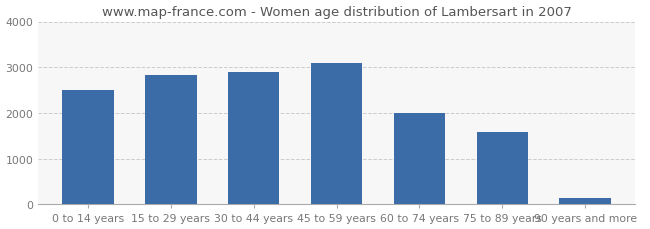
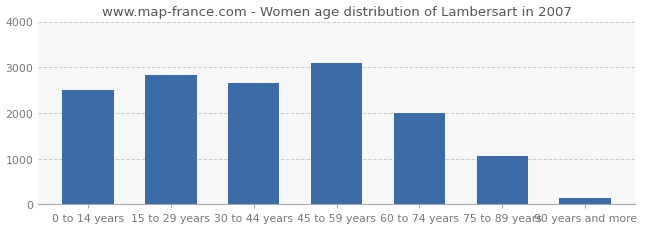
30 to 44 years: 2900 -> 2650
75 to 89 years: 1580 -> 1050
